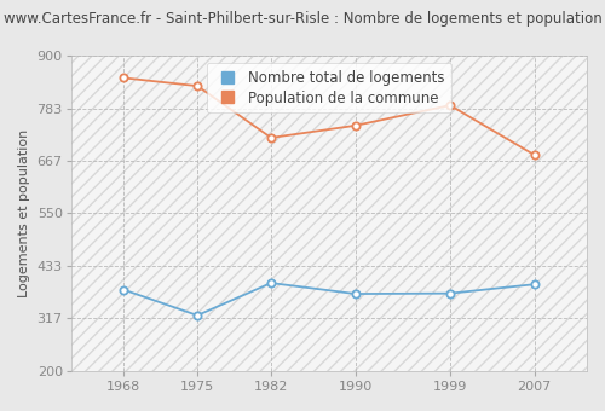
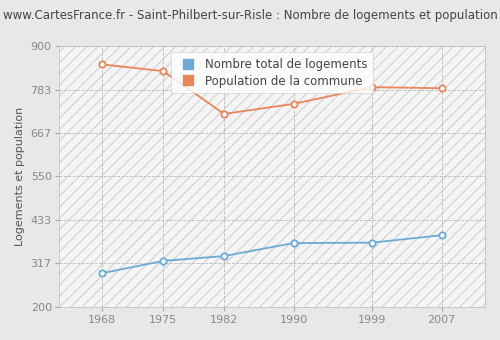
Nombre total de logements/1968: 380 -> 290
Nombre total de logements/1982: 395 -> 336
Population de la commune/2007: 680 -> 787
